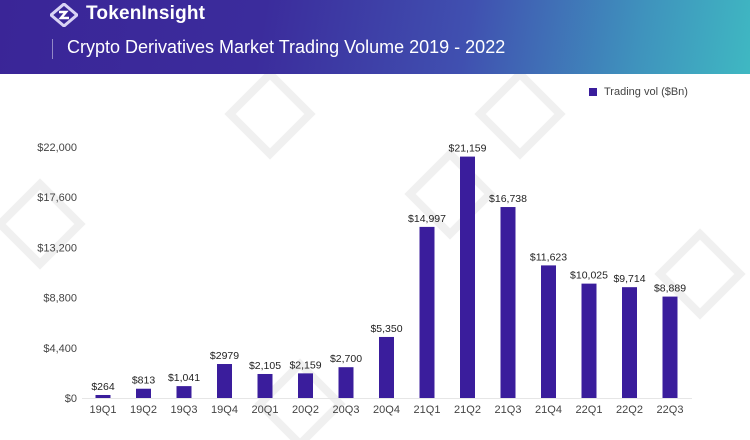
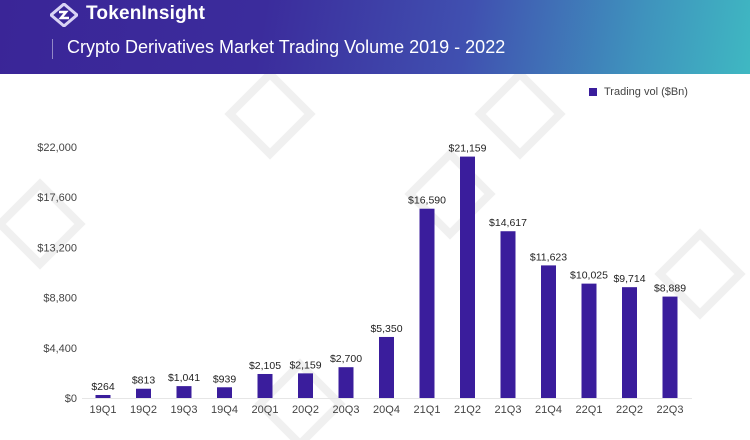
19Q4: $2979 -> $939
21Q1: $14,997 -> $16,590
21Q3: $16,738 -> $14,617
